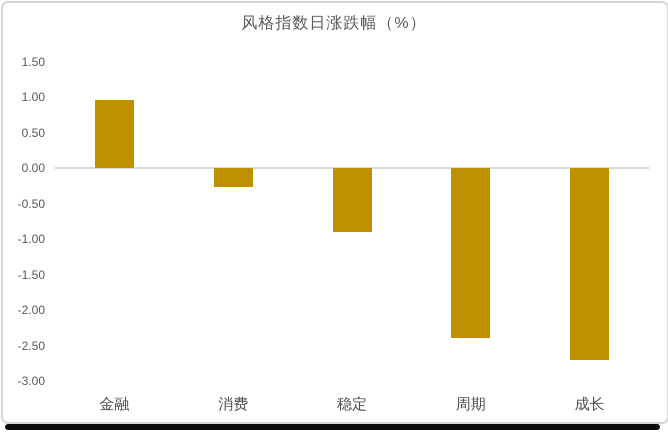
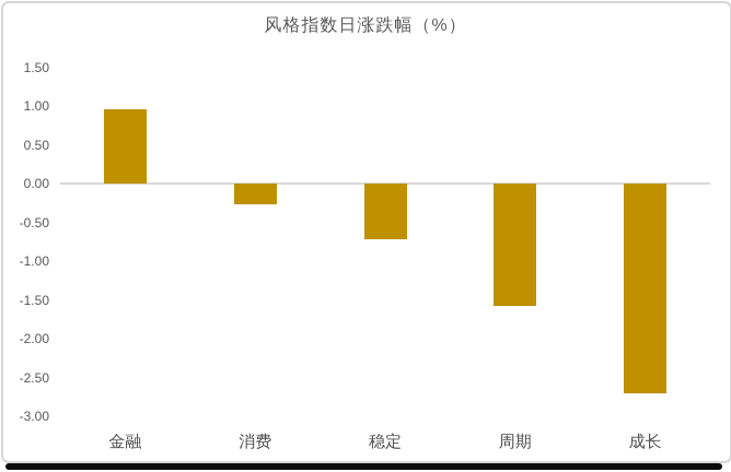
稳定: -0.9 -> -0.7
周期: -2.4 -> -1.6
